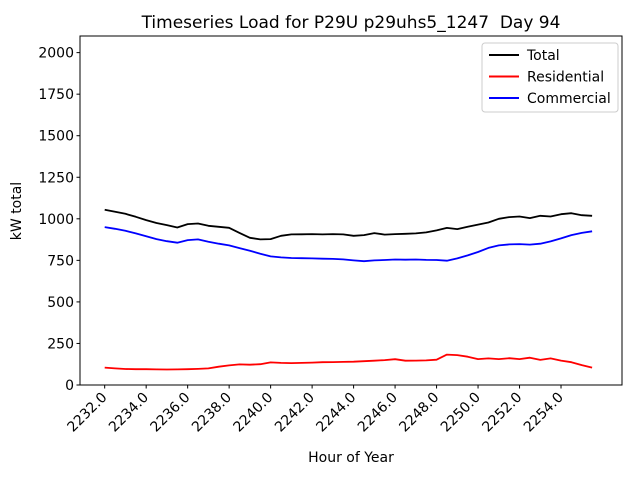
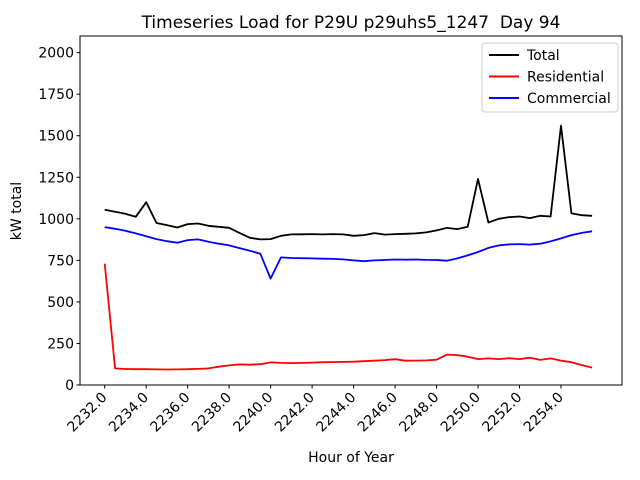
Residential/2232.0: 100 -> 730
Total/2234.0: 990 -> 1100
Commercial/2240.0: 770 -> 640
Total/2250.0: 960 -> 1240
Total/2254.0: 1030 -> 1560
